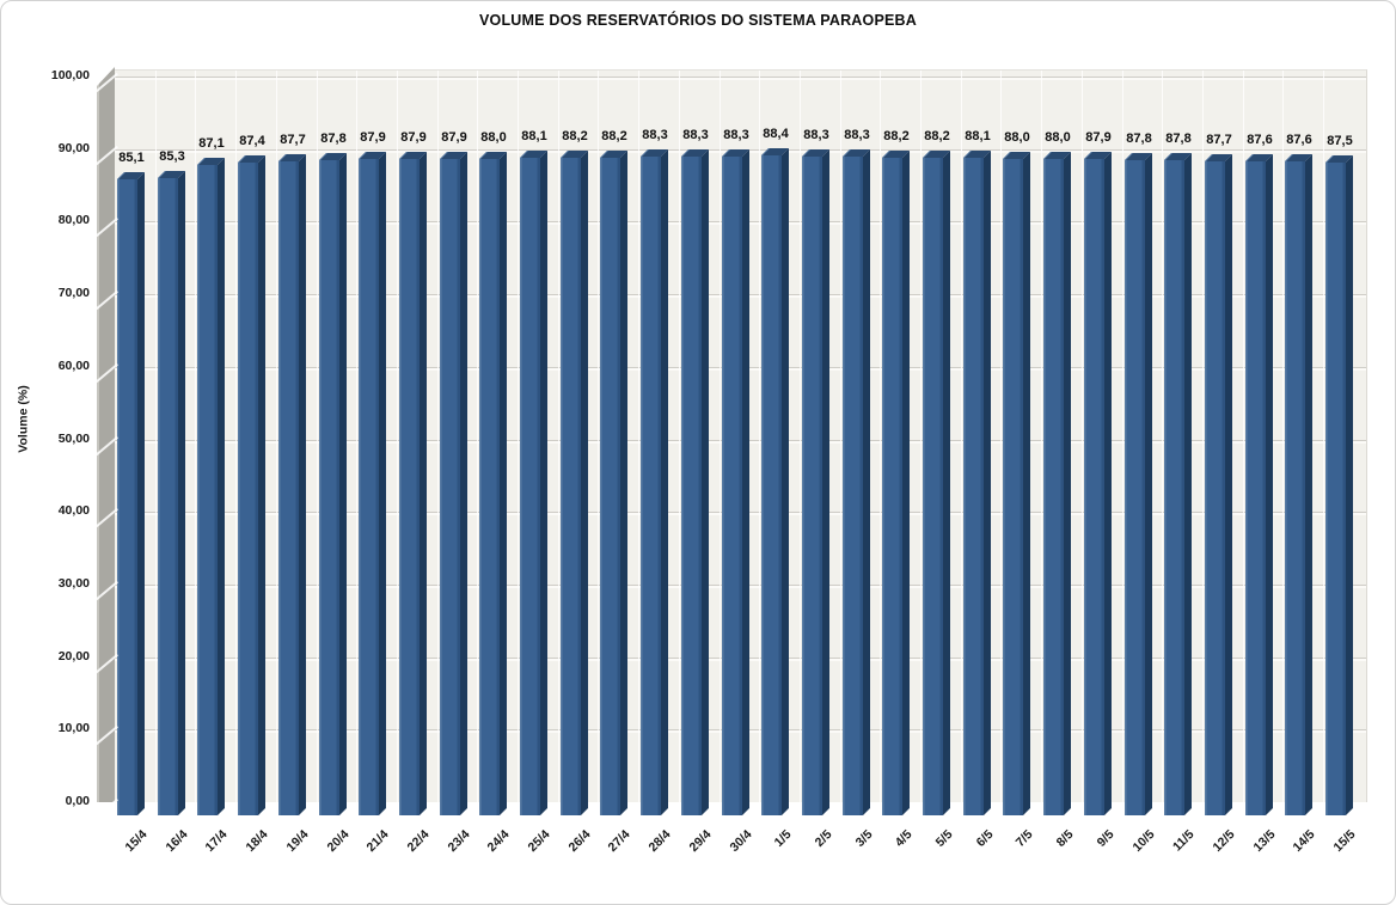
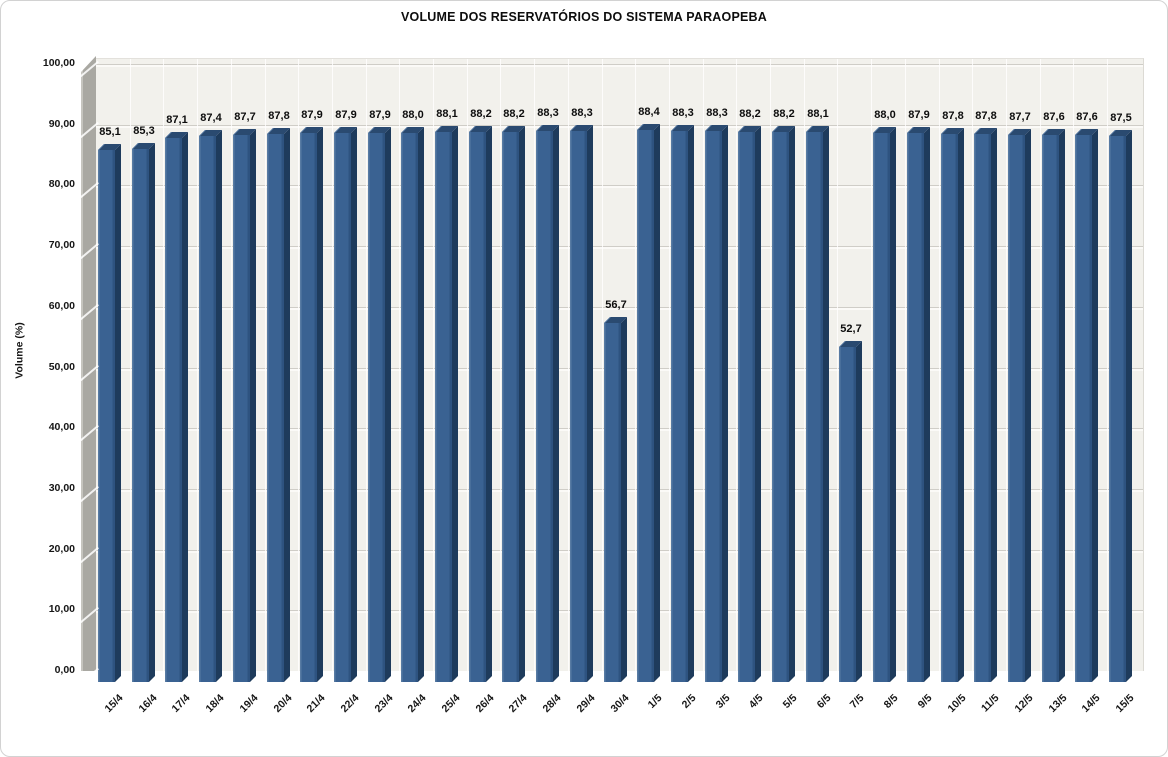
30/4: 88,3 -> 56,7
7/5: 88,0 -> 52,7
